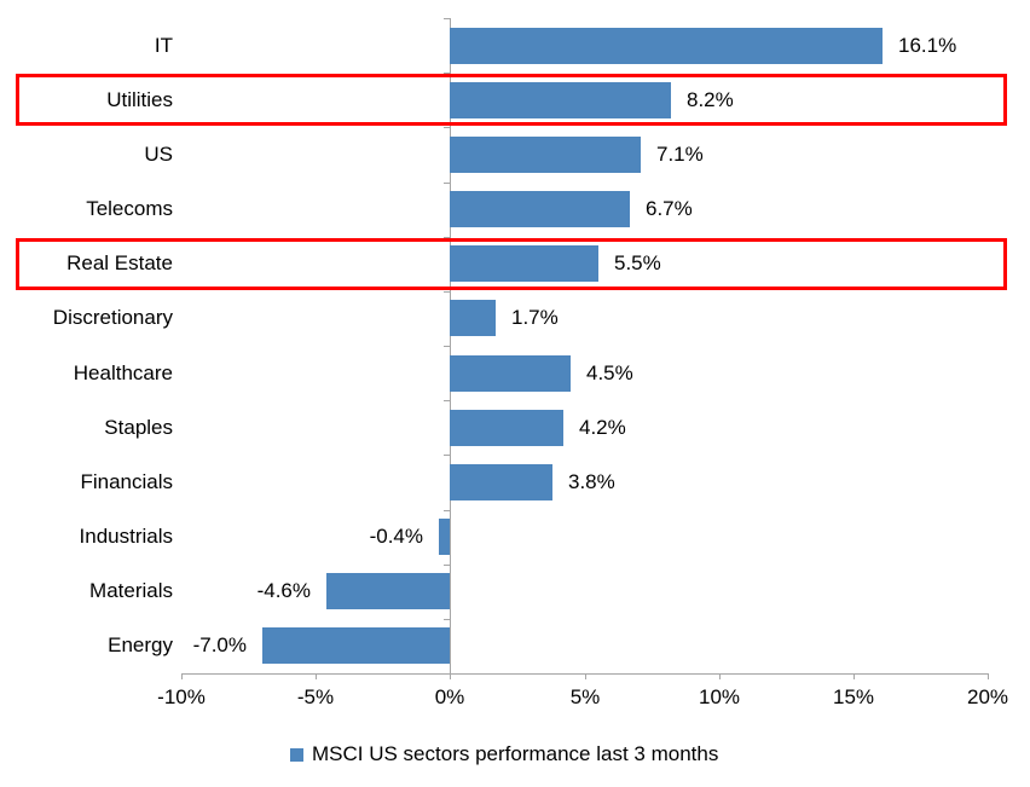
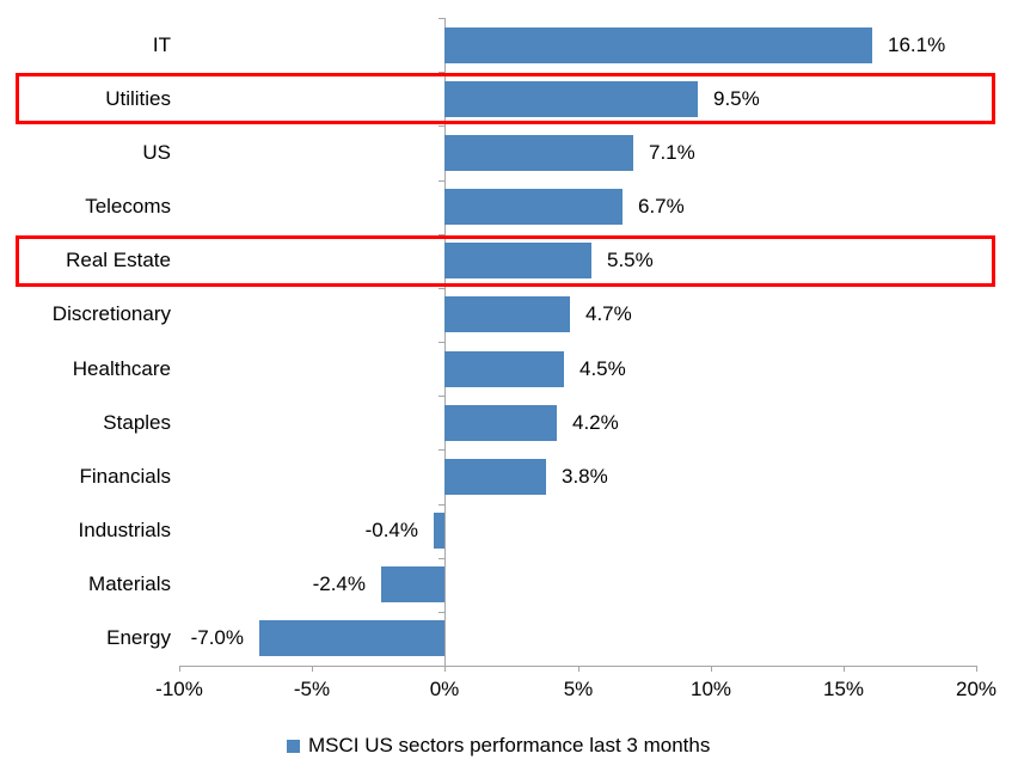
Utilities: 8.2% -> 9.5%
Discretionary: 1.7% -> 4.7%
Materials: -4.6% -> -2.4%
